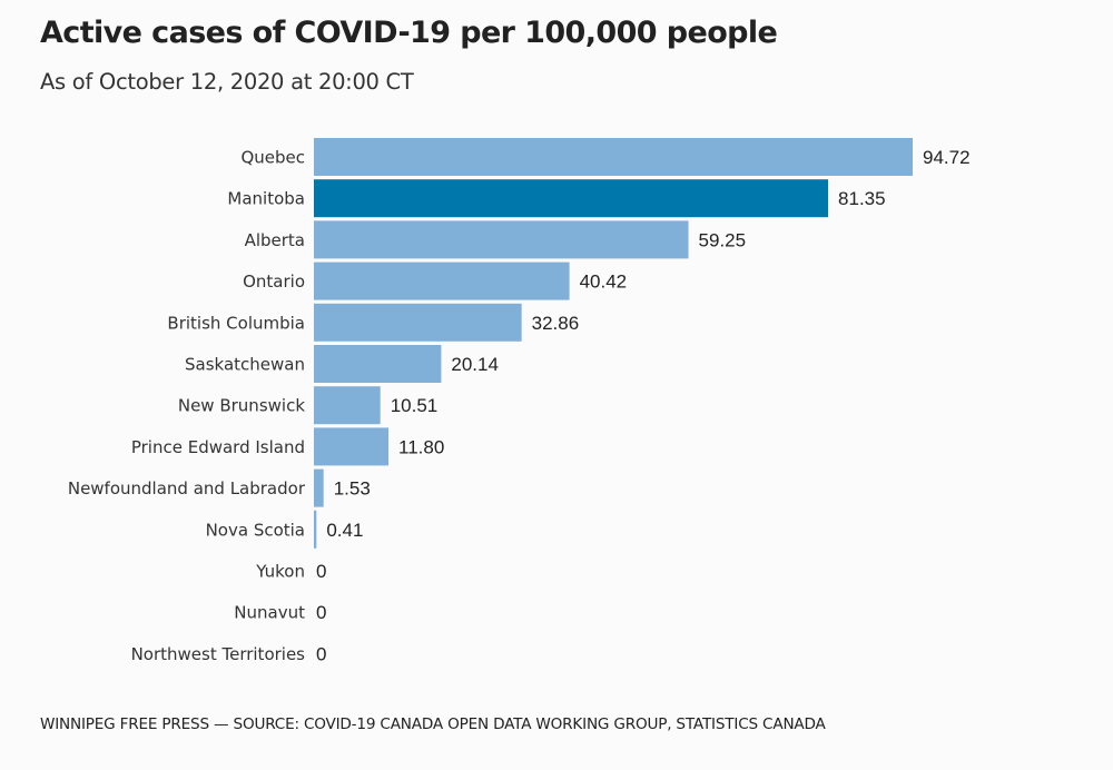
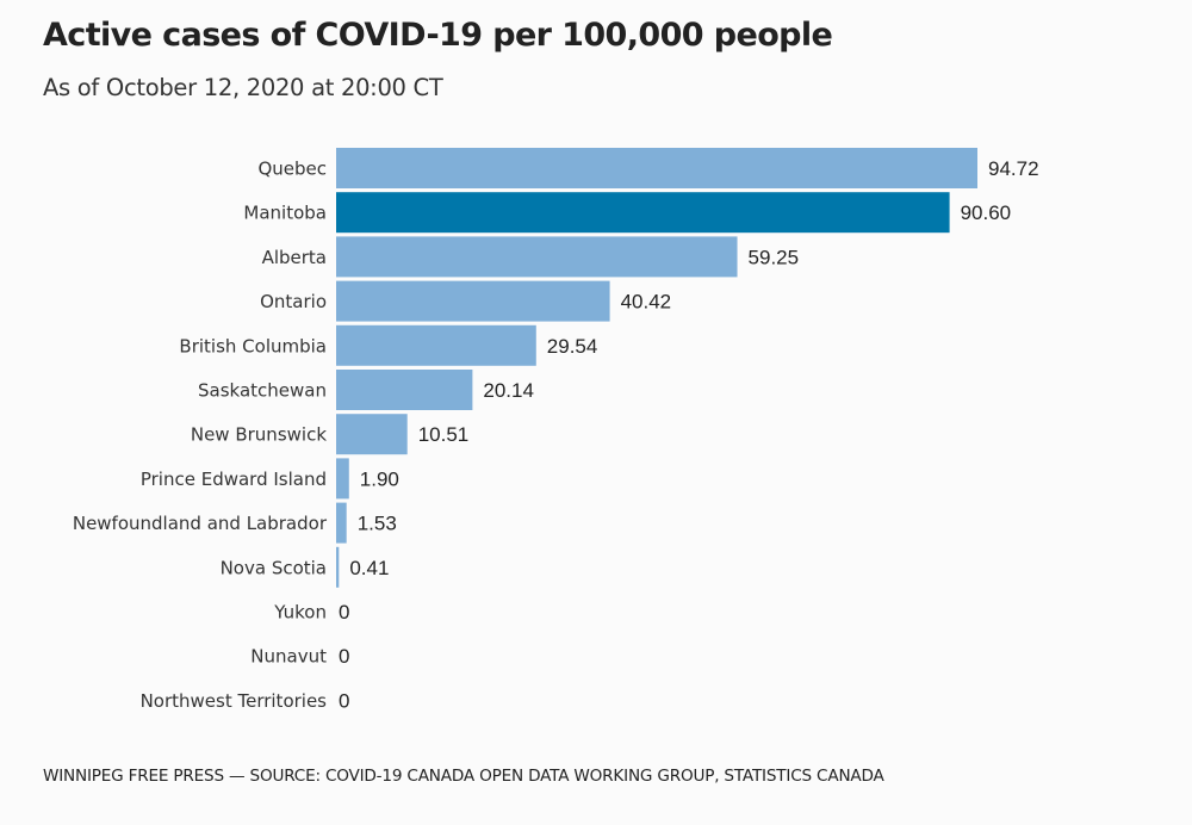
Manitoba: 81.35 -> 90.60
British Columbia: 32.86 -> 29.54
Prince Edward Island: 11.80 -> 1.90
